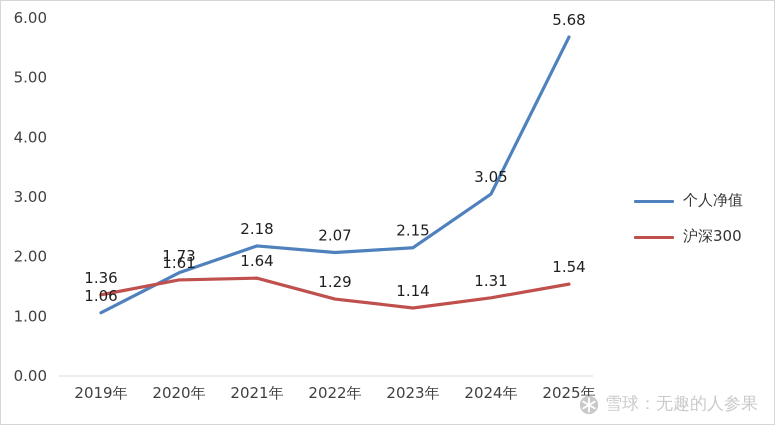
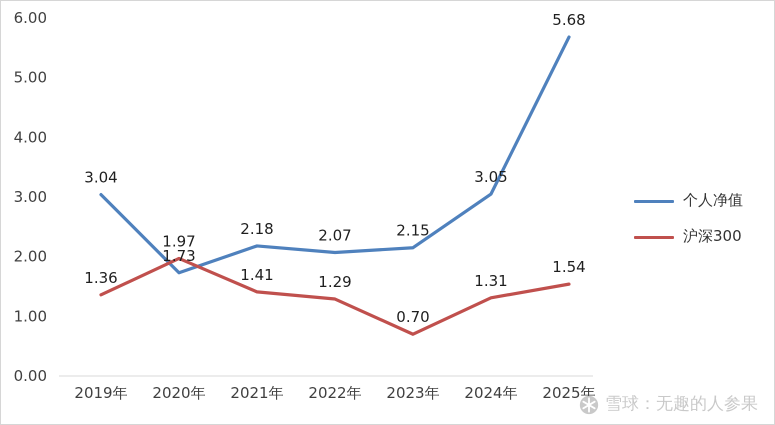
个人净值/2019年: 1.06 -> 3.04
沪深300/2020年: 1.61 -> 1.97
沪深300/2021年: 1.64 -> 1.41
沪深300/2023年: 1.14 -> 0.70
